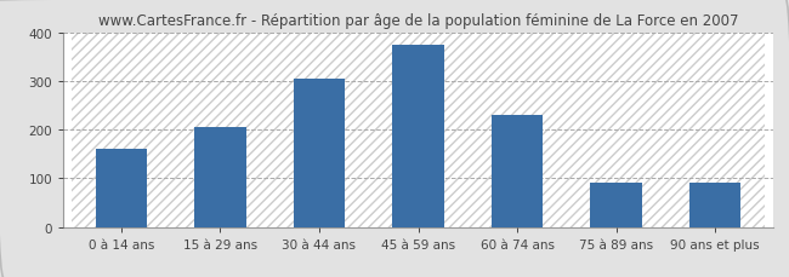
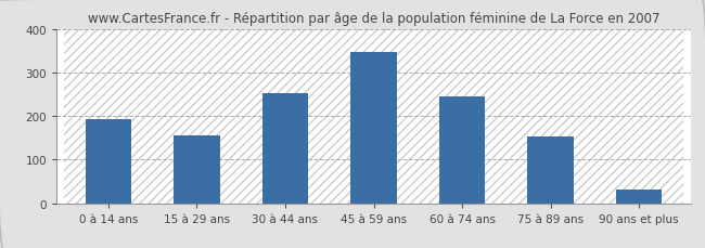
0 à 14 ans: 160 -> 193
15 à 29 ans: 205 -> 155
30 à 44 ans: 305 -> 252
45 à 59 ans: 375 -> 348
60 à 74 ans: 230 -> 246
75 à 89 ans: 90 -> 152
90 ans et plus: 90 -> 32
